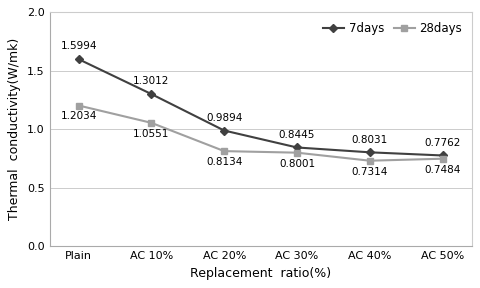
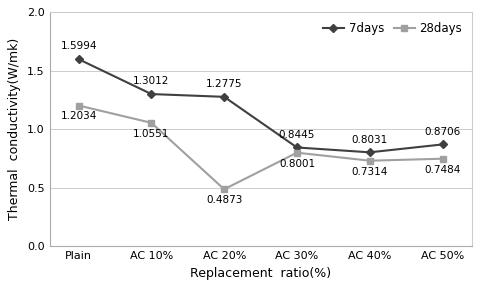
7days/AC 20%: 0.9894 -> 1.2775
28days/AC 20%: 0.8134 -> 0.4873
7days/AC 50%: 0.7762 -> 0.8706
